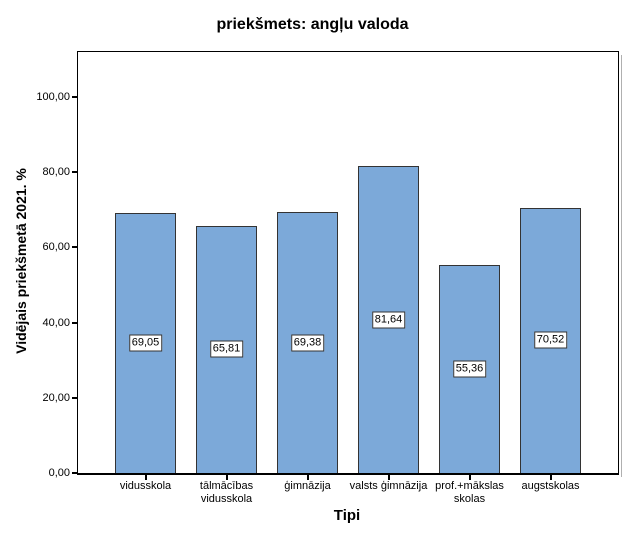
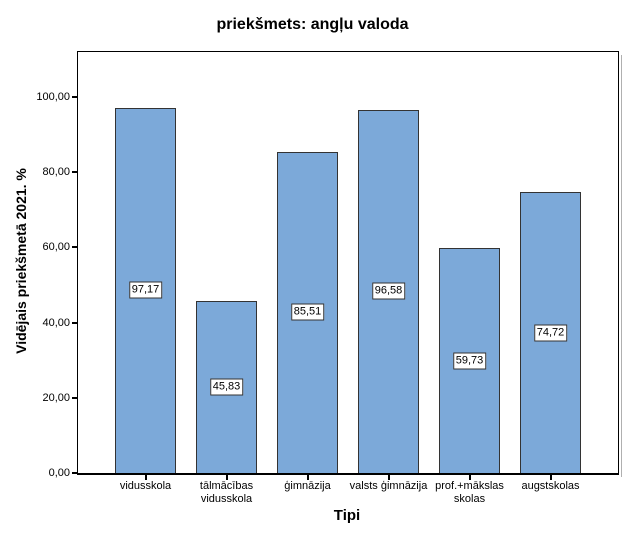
vidusskola: 69,05 -> 97,17
tālmācības vidusskola: 65,81 -> 45,83
ģimnāzija: 69,38 -> 85,51
valsts ģimnāzija: 81,64 -> 96,58
prof.+mākslas skolas: 55,36 -> 59,73
augstskolas: 70,52 -> 74,72
